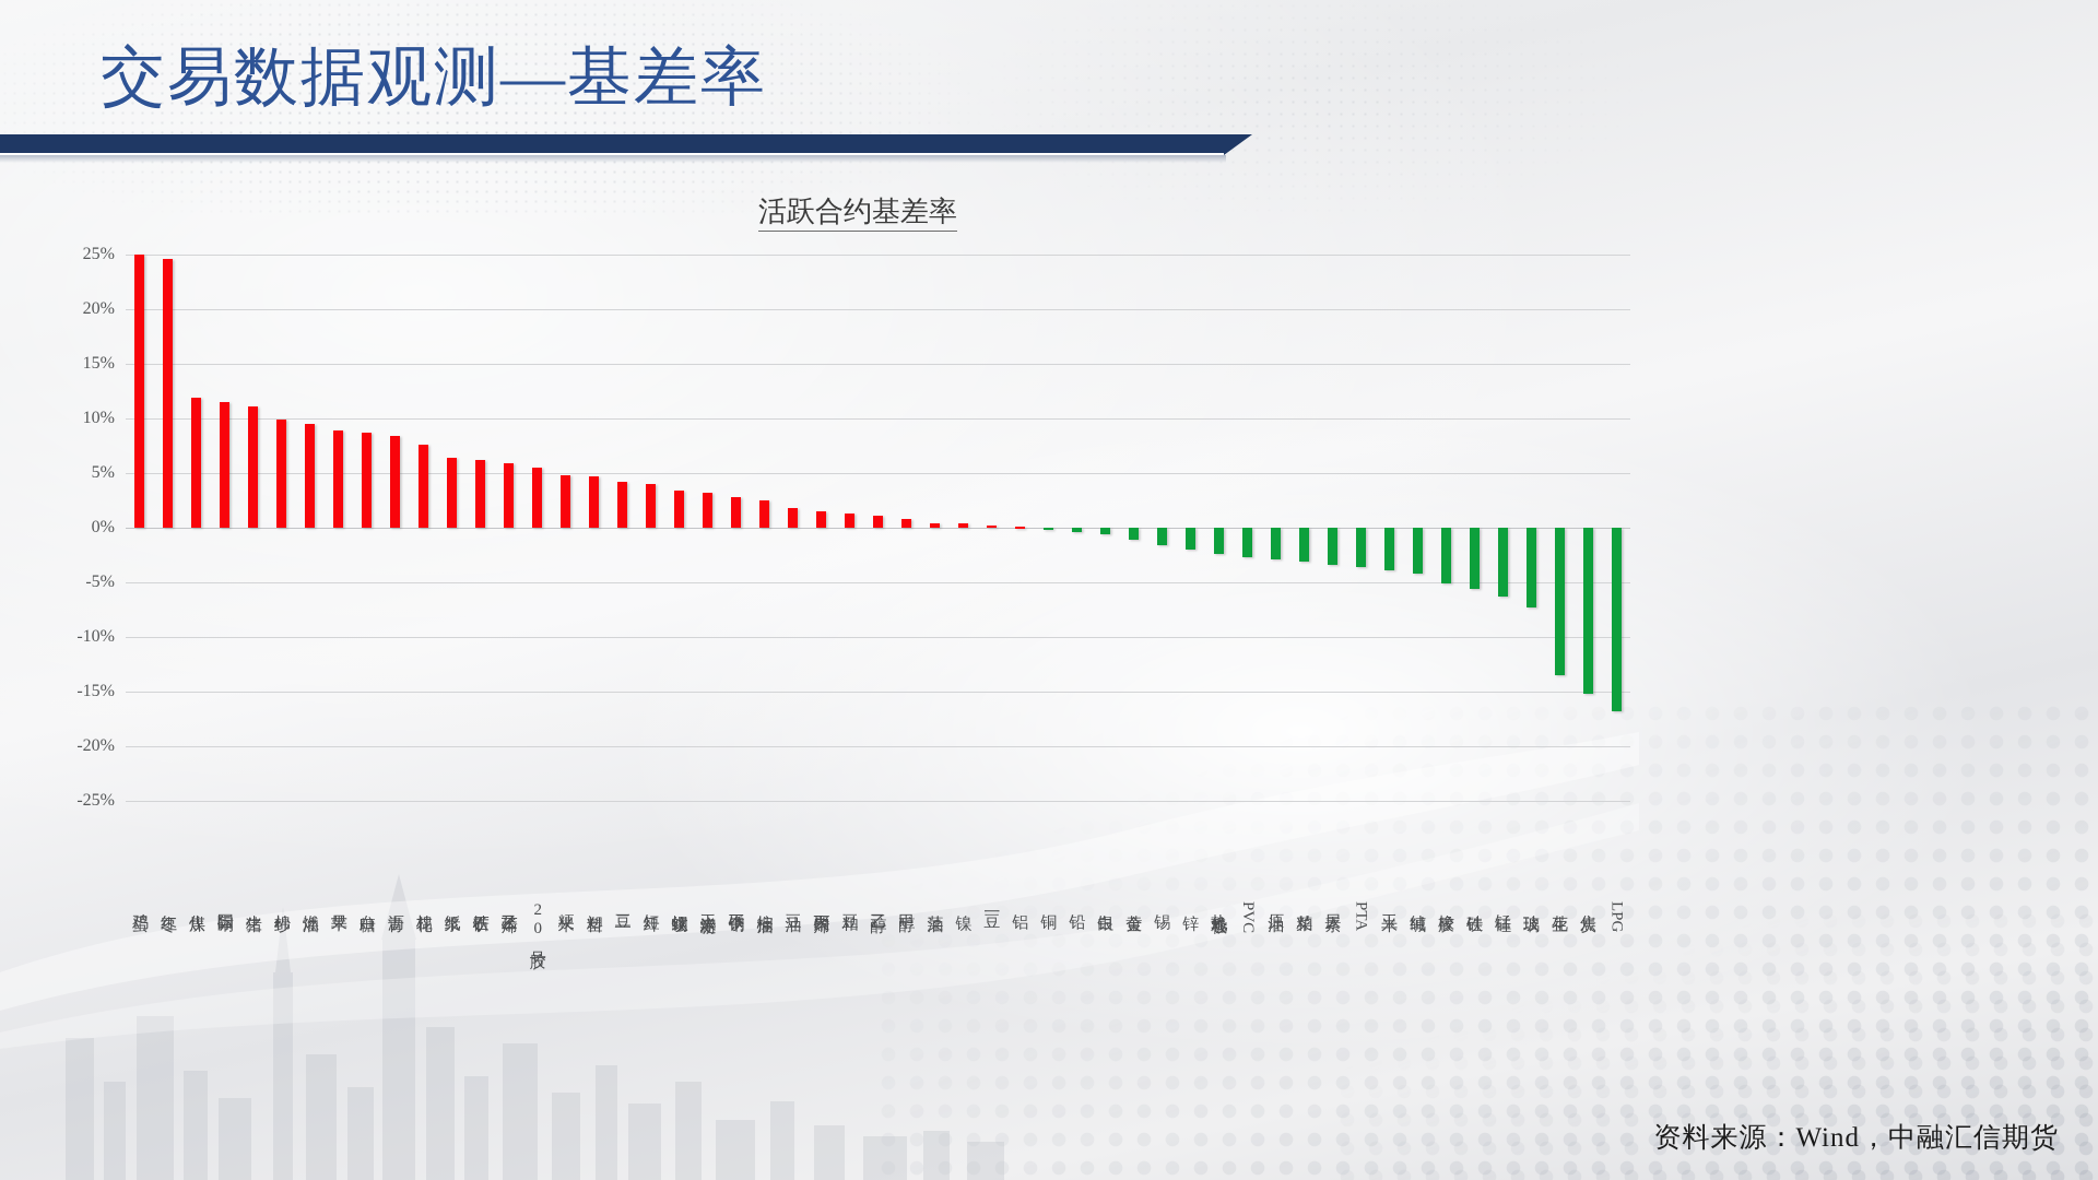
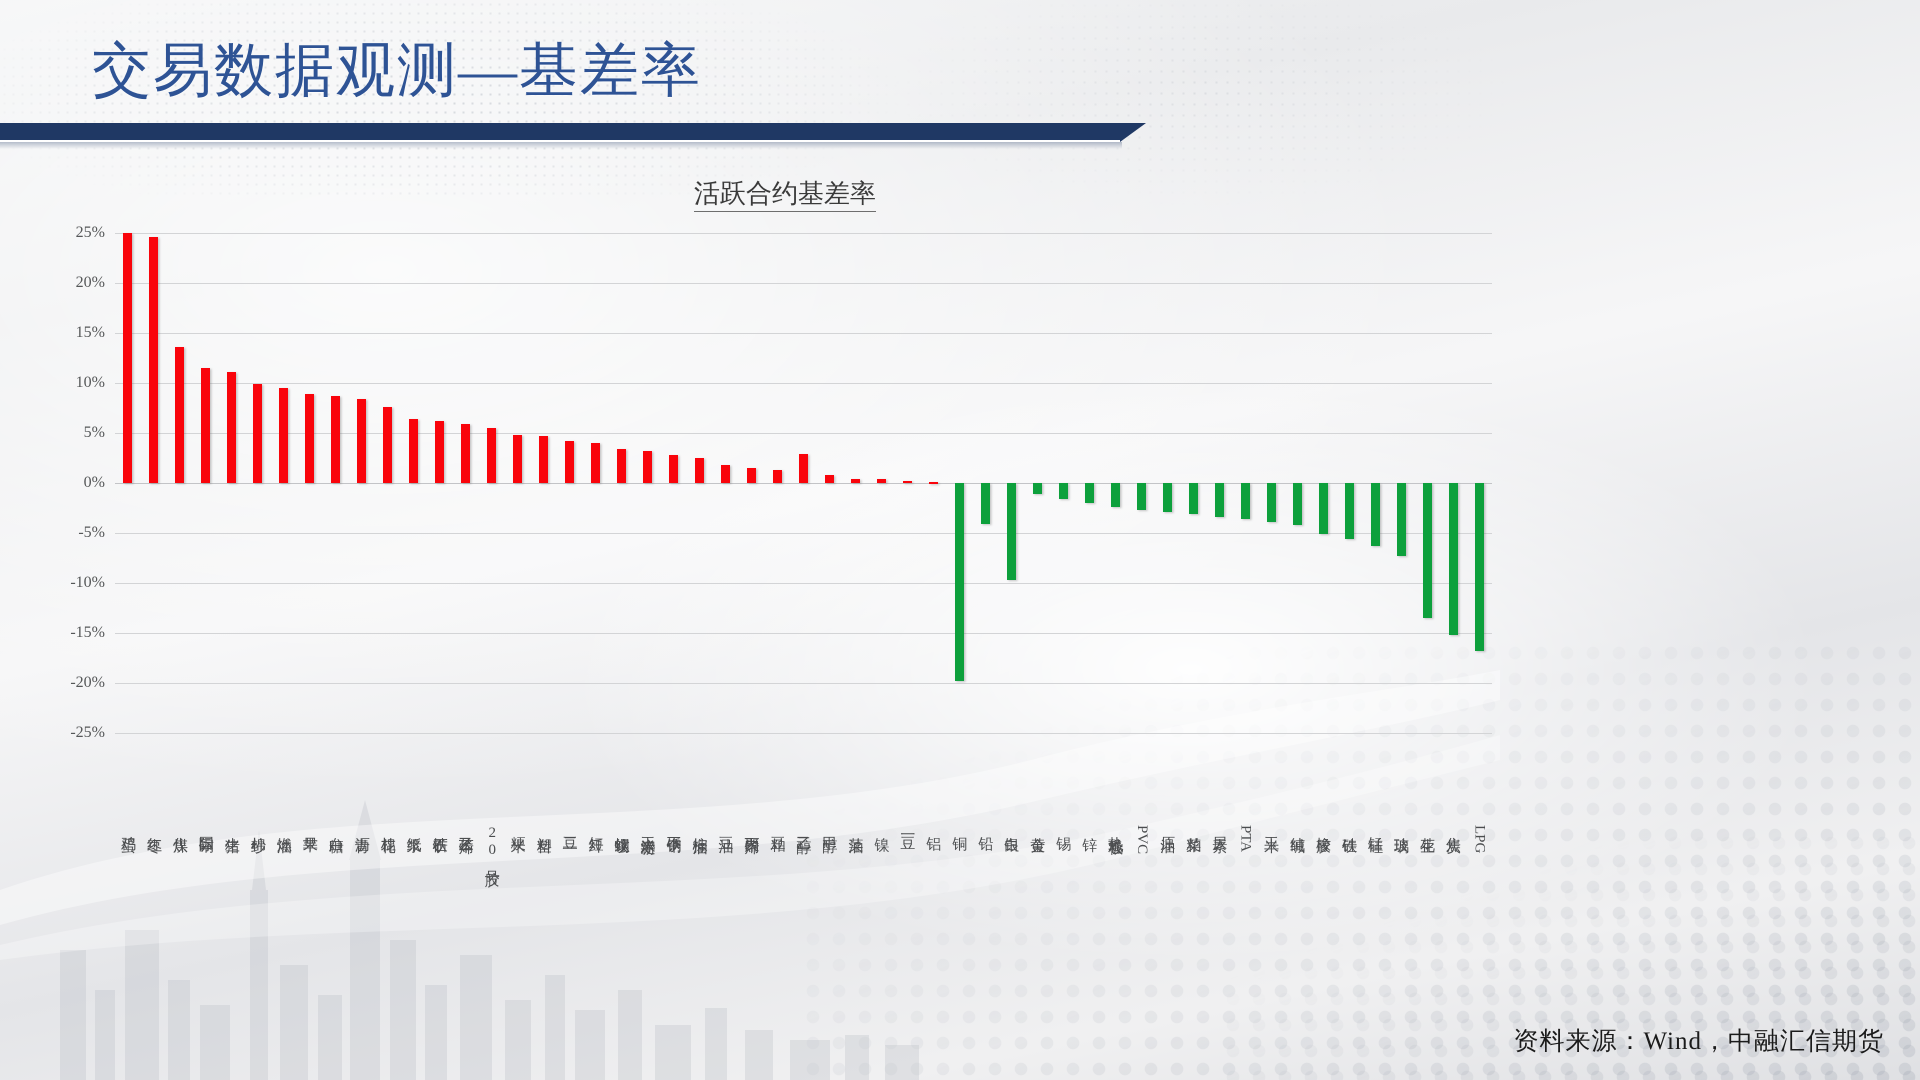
焦煤: 11.9% -> 13.6%
乙二醇: 1.1% -> 2.9%
铜: -0.1% -> -19.8%
铅: -0.4% -> -4.1%
白银: -0.6% -> -9.7%
